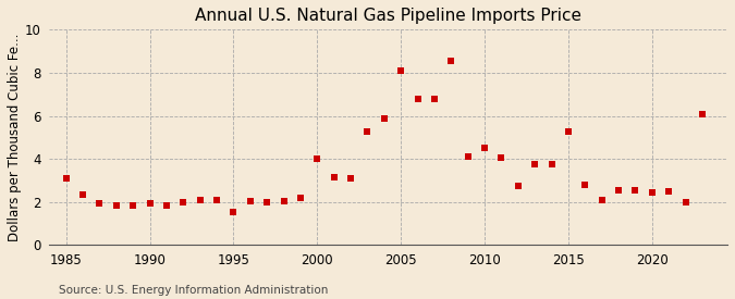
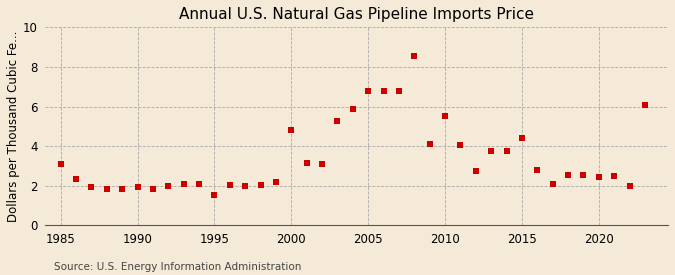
2000: 4.0 -> 4.8
2005: 8.1 -> 6.8
2010: 4.5 -> 5.5
2015: 5.2 -> 4.4
